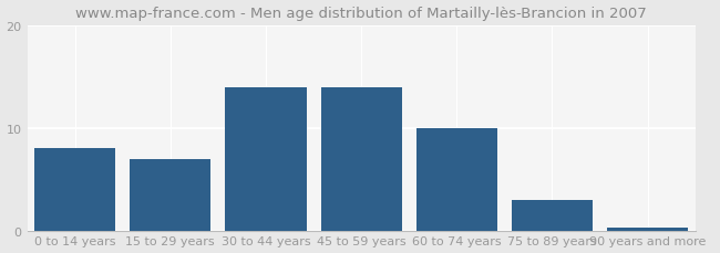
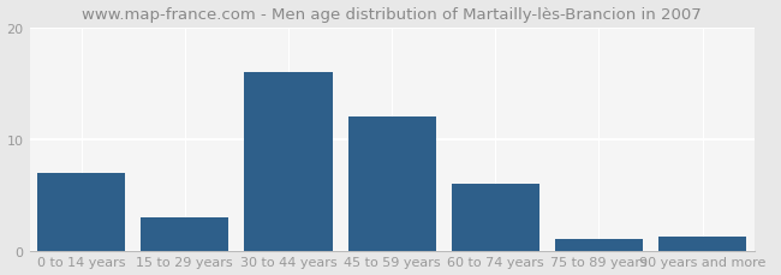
0 to 14 years: 8.0 -> 7.0
15 to 29 years: 7.0 -> 3.0
30 to 44 years: 14.0 -> 16.0
45 to 59 years: 14.0 -> 12.0
60 to 74 years: 10.0 -> 6.0
75 to 89 years: 3.0 -> 1.0
90 years and more: 0.3 -> 1.2
